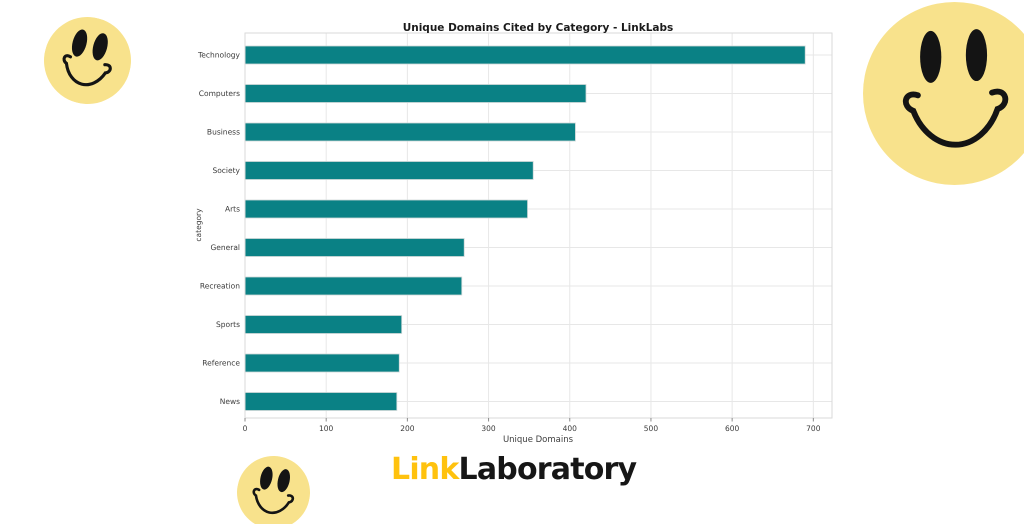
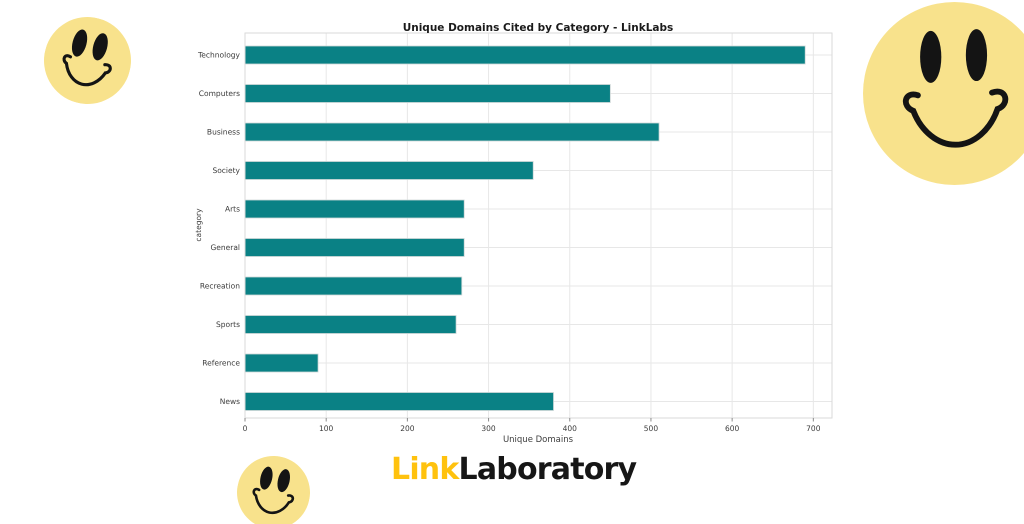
Computers: 420 -> 450
Business: 410 -> 510
Arts: 350 -> 270
Sports: 190 -> 260
Reference: 190 -> 90
News: 190 -> 380
